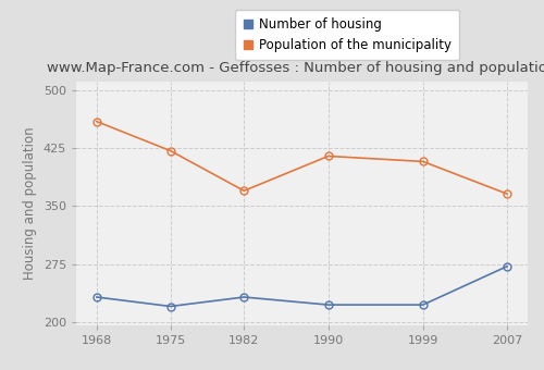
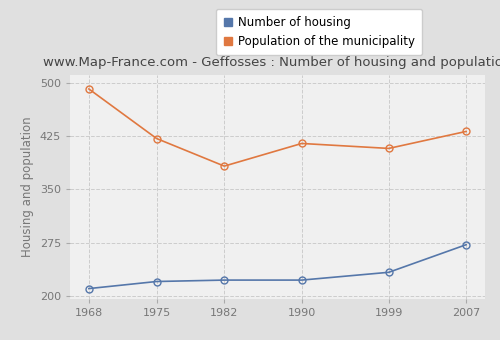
Number of housing/1968: 232 -> 210
Population of the municipality/1968: 460 -> 492
Number of housing/1982: 232 -> 222
Population of the municipality/1982: 370 -> 383
Number of housing/1999: 222 -> 233
Population of the municipality/2007: 366 -> 432
